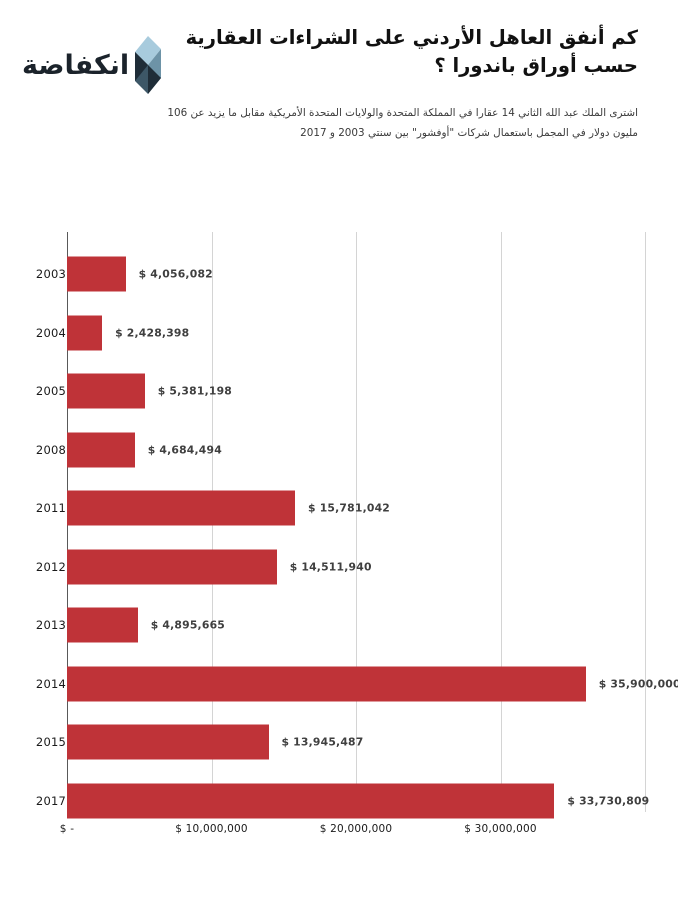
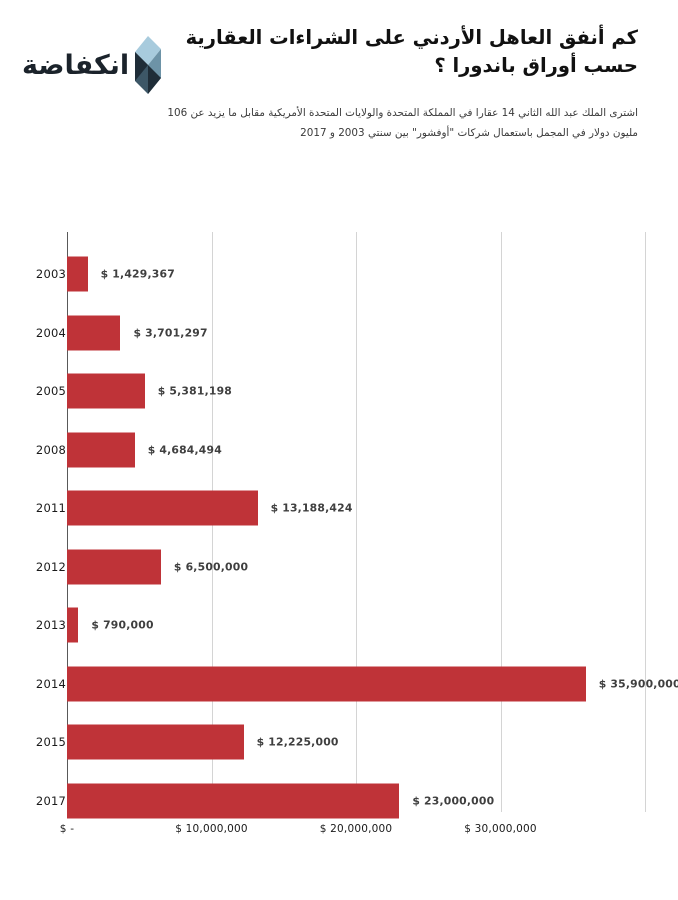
2003: 4,056,082 -> 1,429,367
2004: 2,428,398 -> 3,701,297
2011: 15,781,042 -> 13,188,424
2012: 14,511,940 -> 6,500,000
2013: 4,895,665 -> 790,000
2015: 13,945,487 -> 12,225,000
2017: 33,730,809 -> 23,000,000
